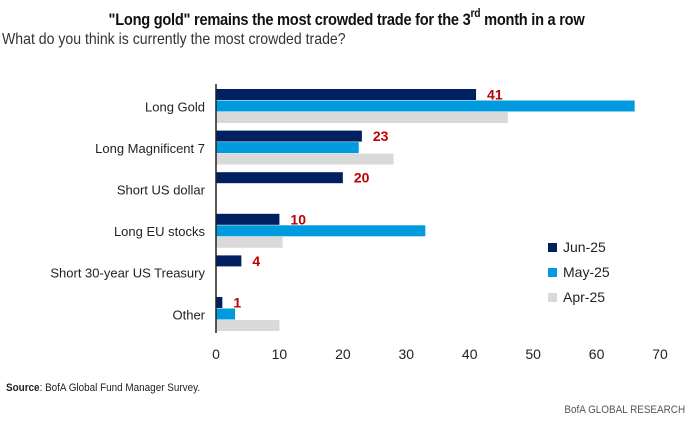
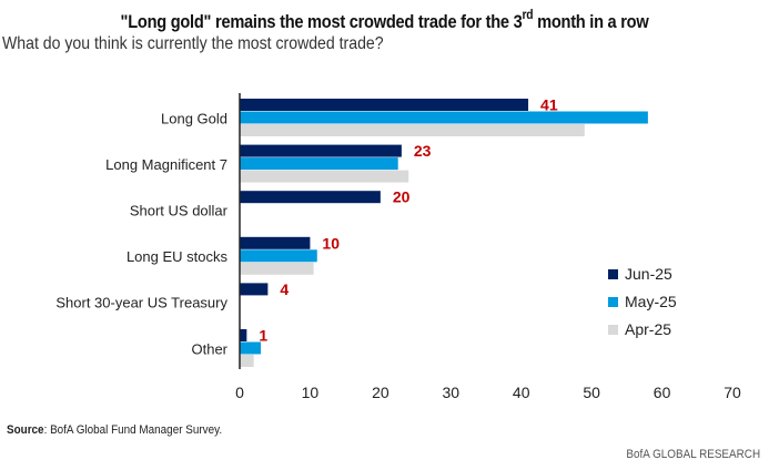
May-25/Long Gold: 66 -> 58
Apr-25/Long Gold: 46 -> 49
Apr-25/Long Magnificent 7: 28 -> 24
May-25/Long EU stocks: 33 -> 11
Apr-25/Other: 10 -> 2
